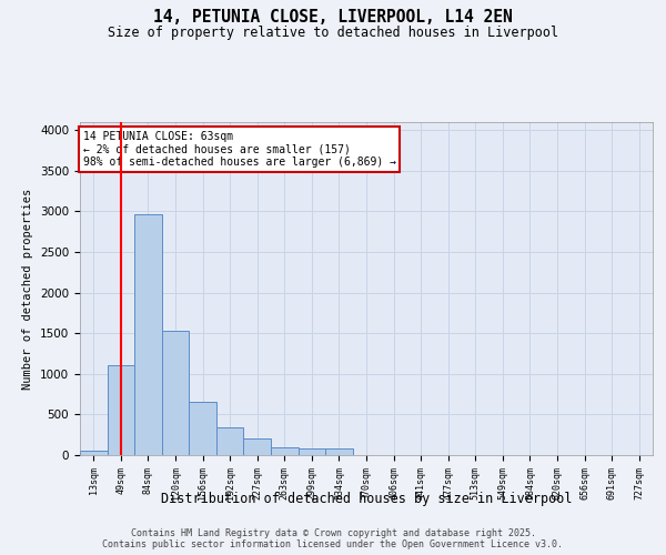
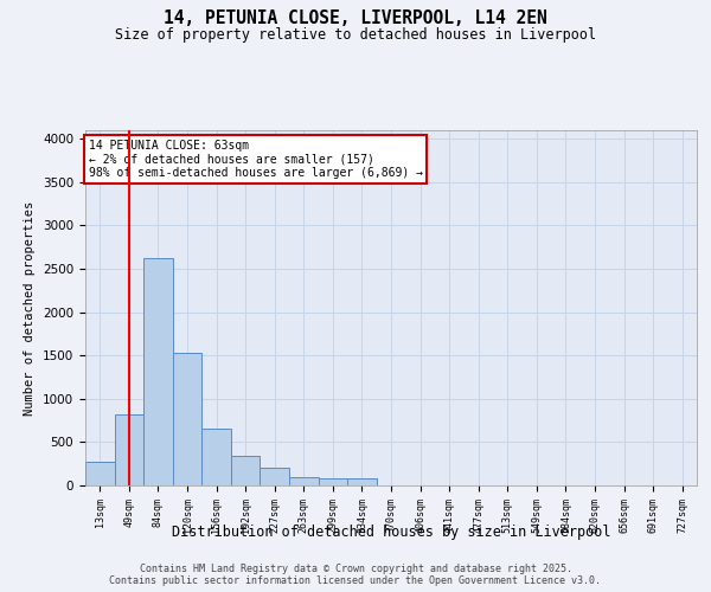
13sqm: 60 -> 280
49sqm: 1110 -> 820
84sqm: 2970 -> 2620
